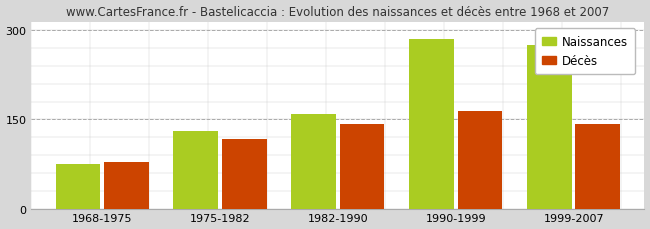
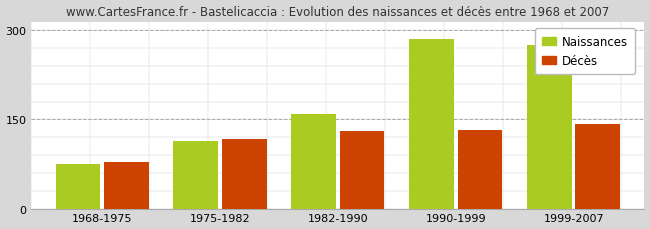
Naissances/1975-1982: 130 -> 114
Décès/1982-1990: 143 -> 130
Décès/1990-1999: 165 -> 132
